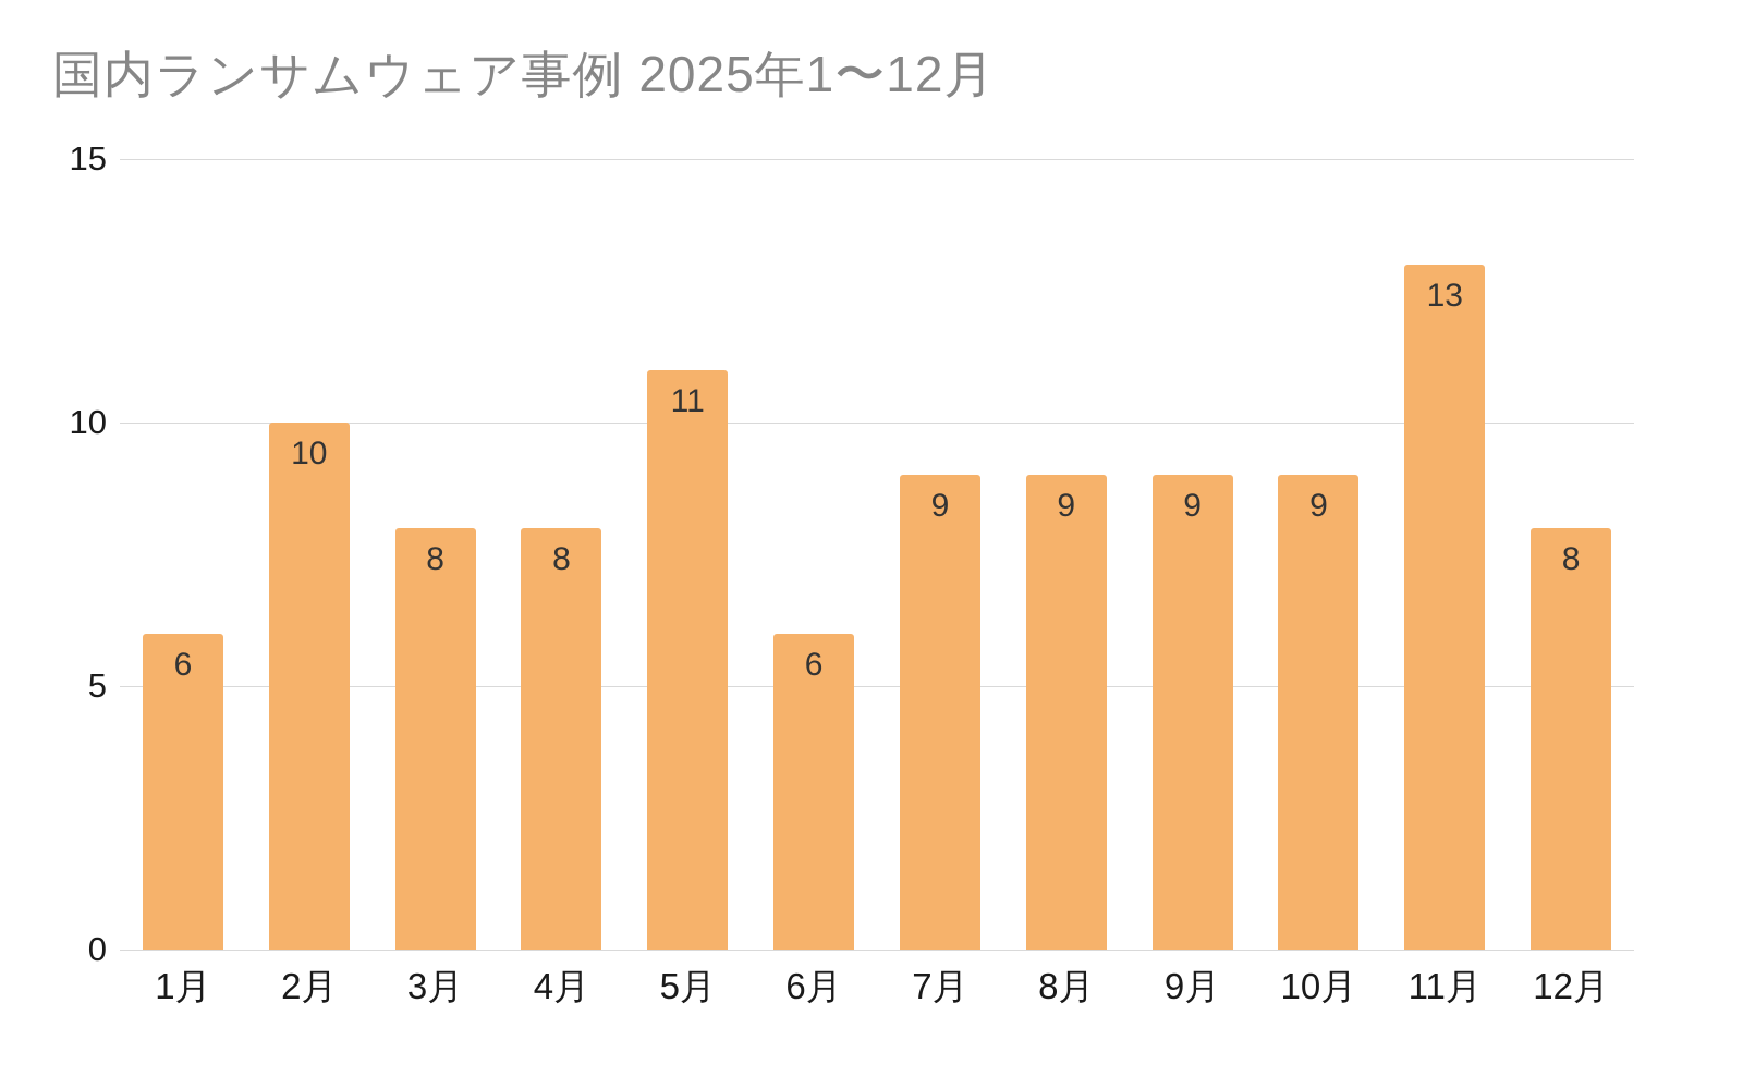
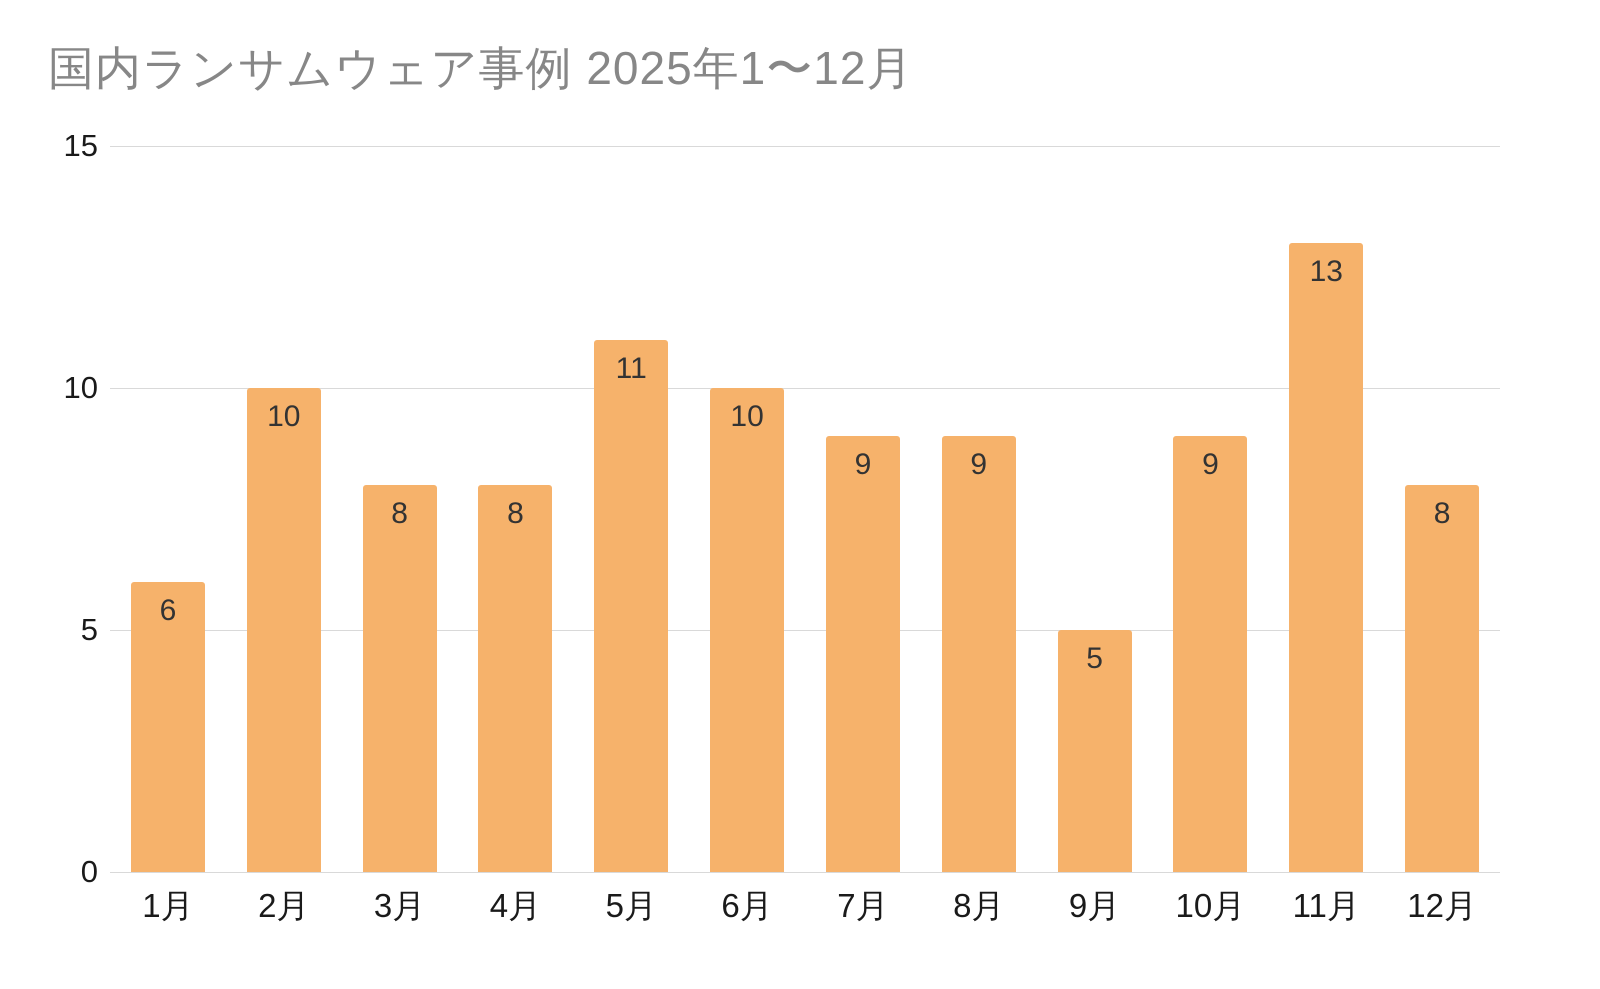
6月: 6 -> 10
9月: 9 -> 5
